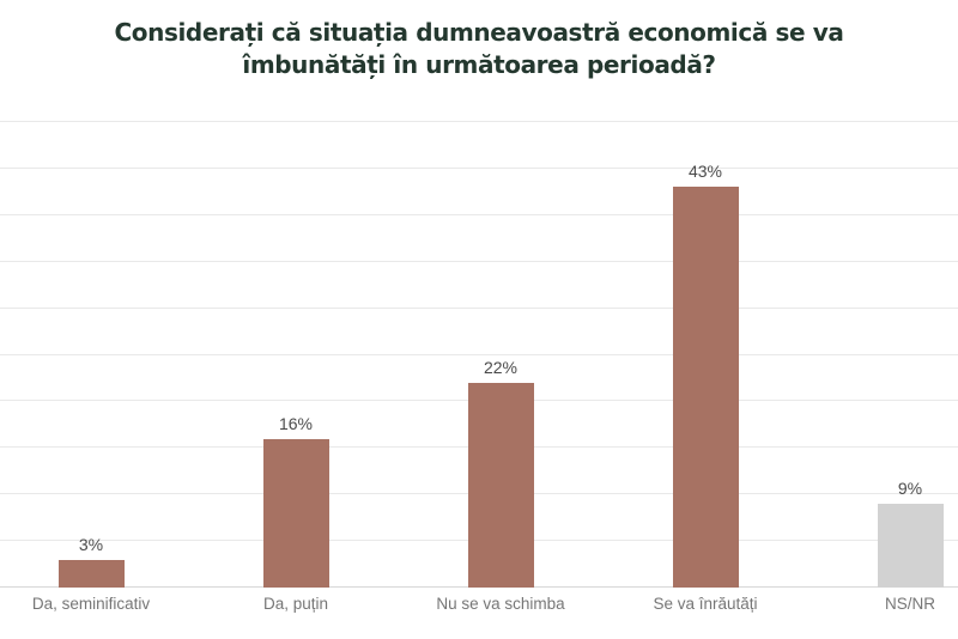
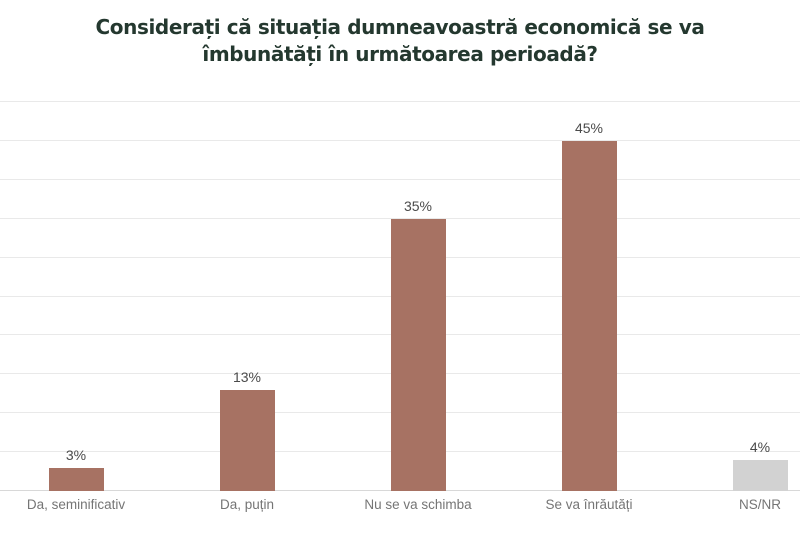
Da, puțin: 16% -> 13%
Nu se va schimba: 22% -> 35%
Se va înrăutăți: 43% -> 45%
NS/NR: 9% -> 4%
